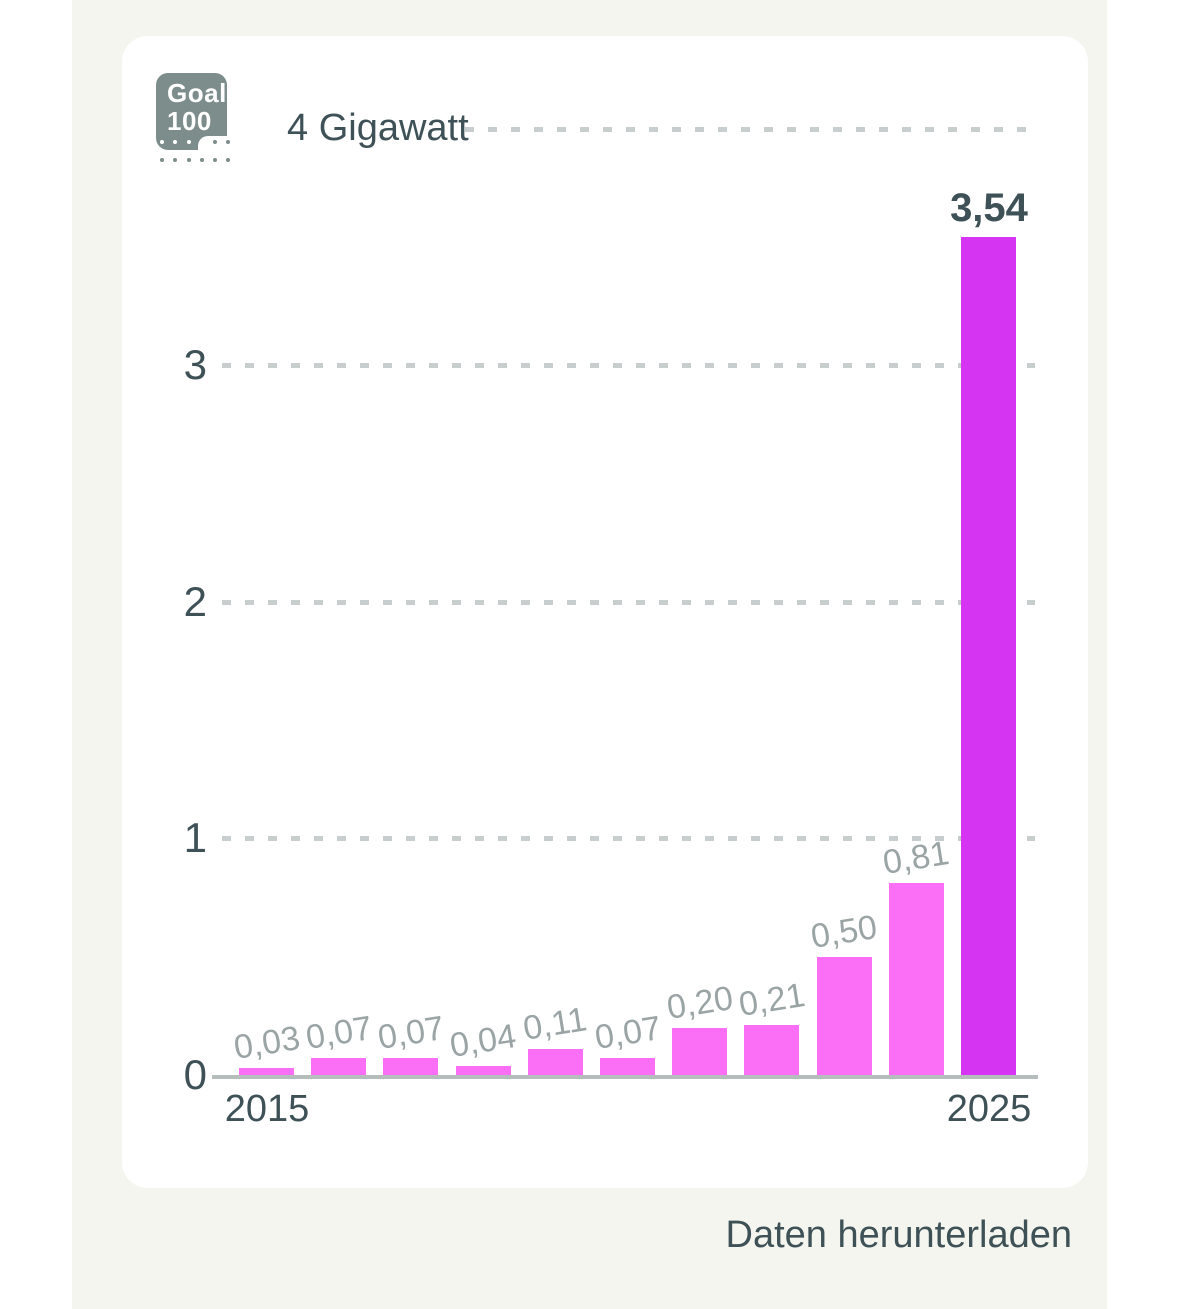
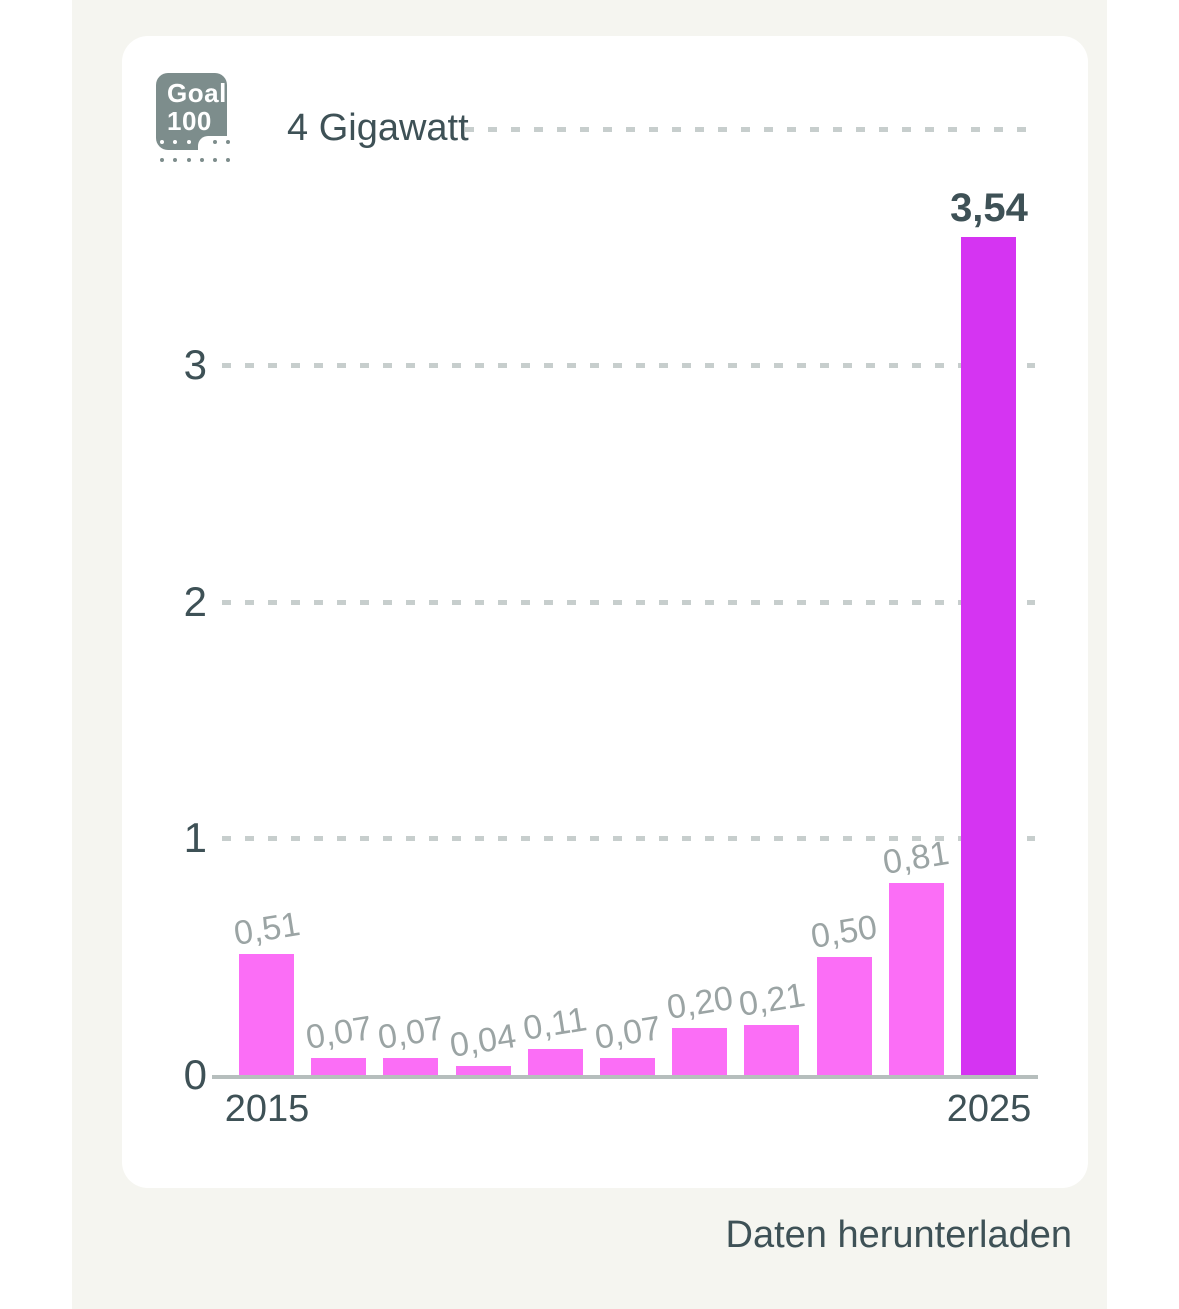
2015: 0,03 -> 0,51
